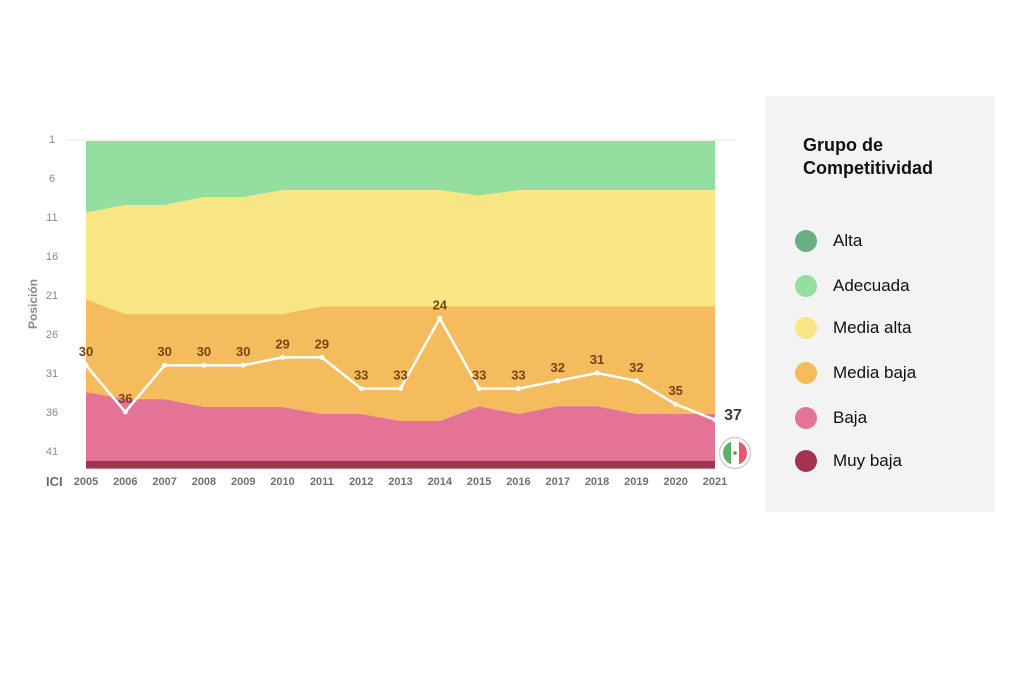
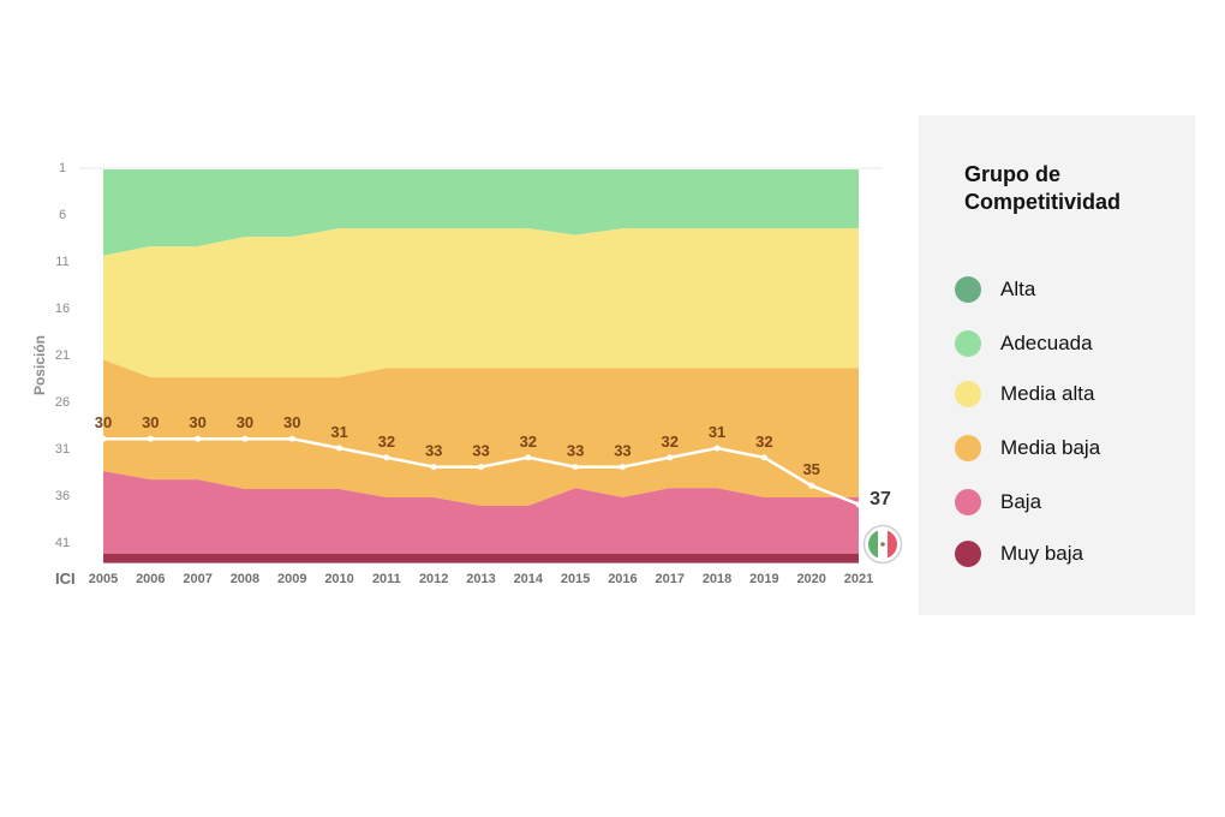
2006: 36 -> 30
2010: 29 -> 31
2011: 29 -> 32
2014: 24 -> 32
